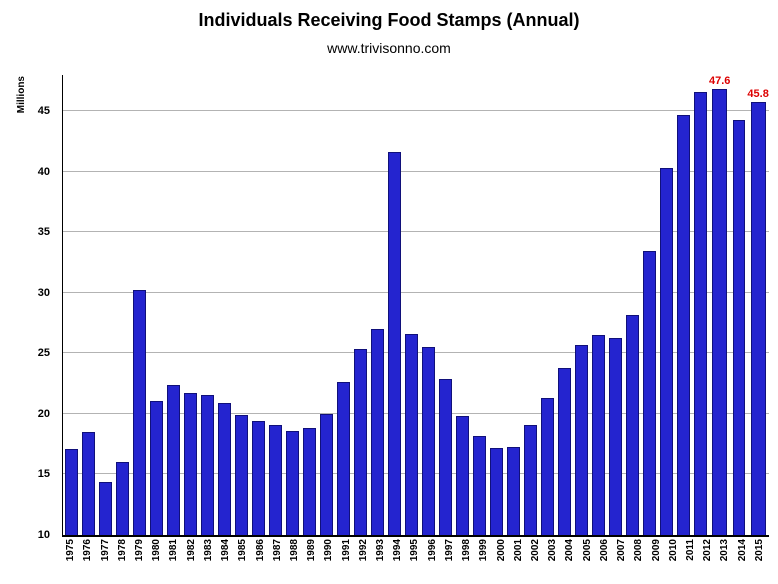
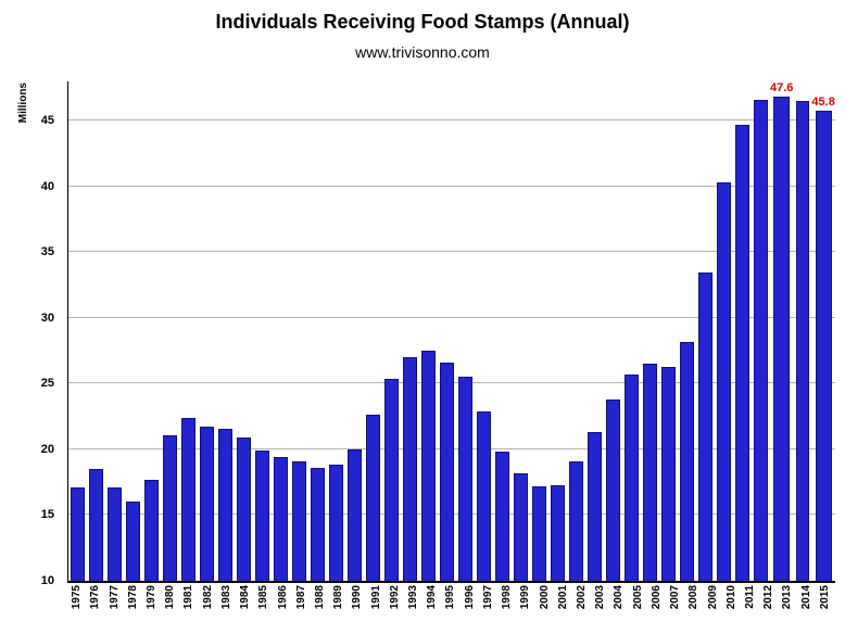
1977: 14.4 -> 17.1
1979: 30.2 -> 17.7
1994: 41.6 -> 27.5
2014: 44.3 -> 46.5
